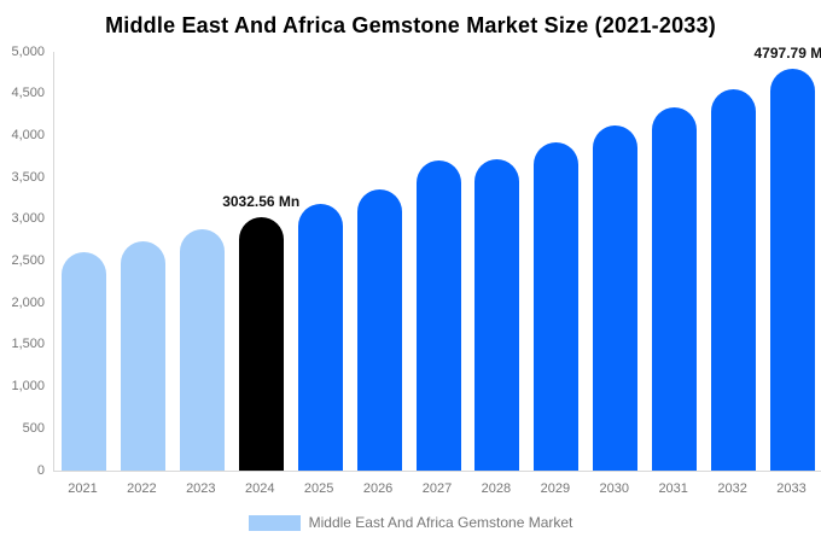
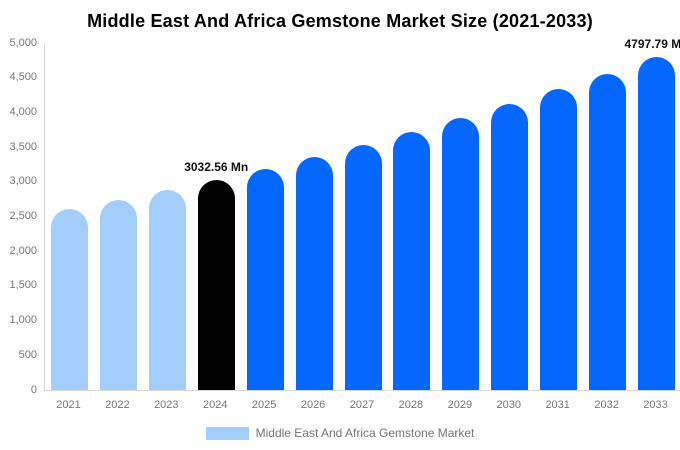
2027: 3700 -> 3500
